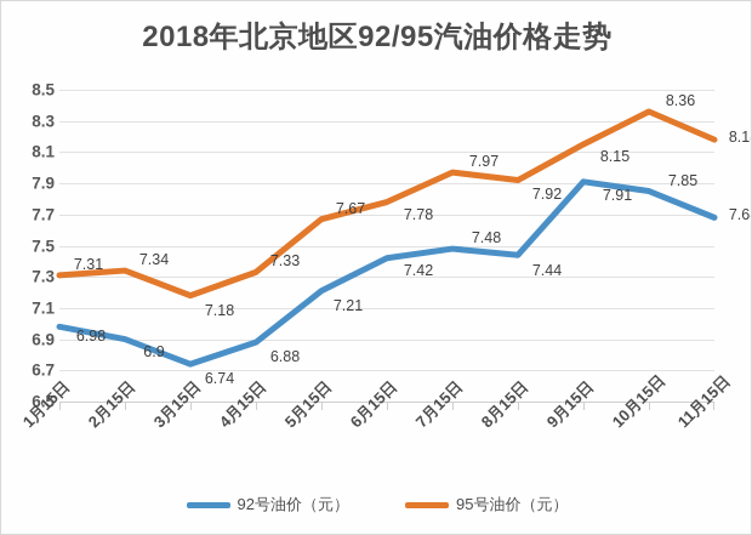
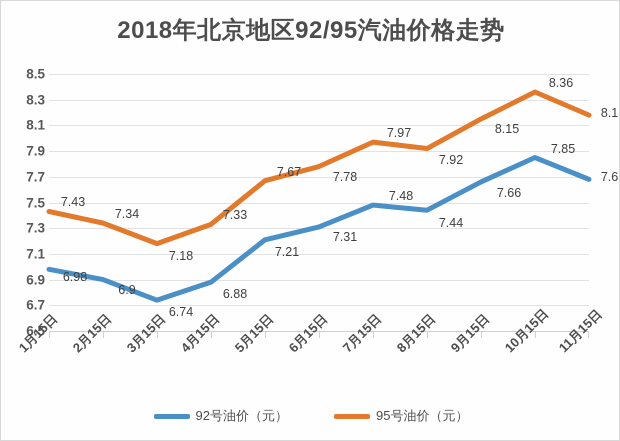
95号油价（元）/1月15日: 7.31 -> 7.43
92号油价（元）/6月15日: 7.42 -> 7.31
92号油价（元）/9月15日: 7.91 -> 7.66
